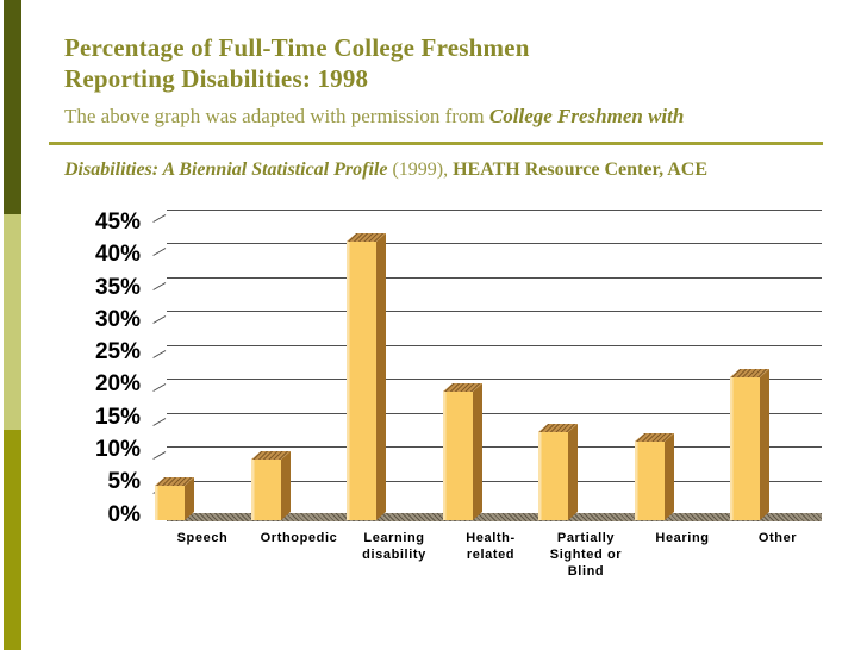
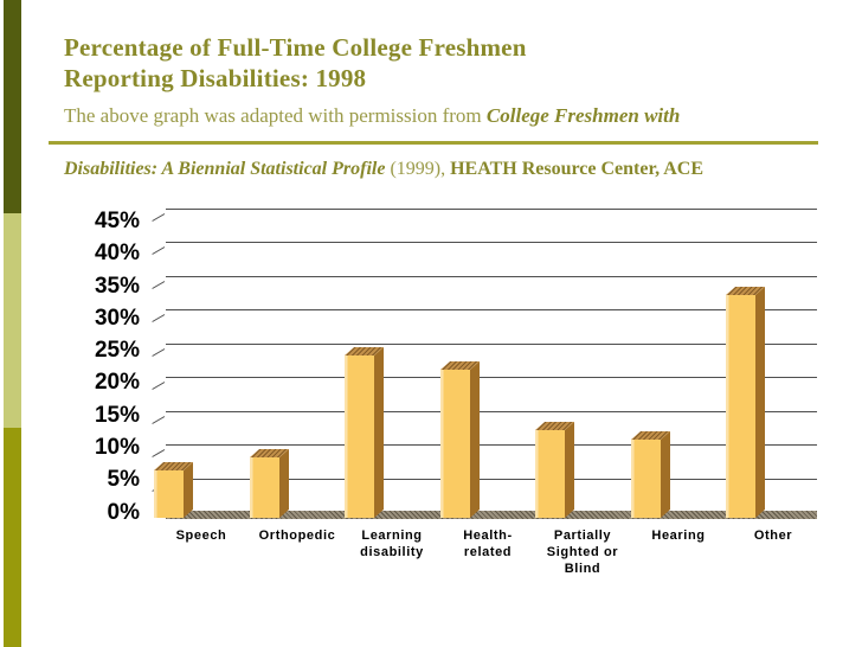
Speech: 5% -> 7%
Learning disability: 41% -> 24%
Health-related: 19% -> 22%
Other: 21% -> 33%
